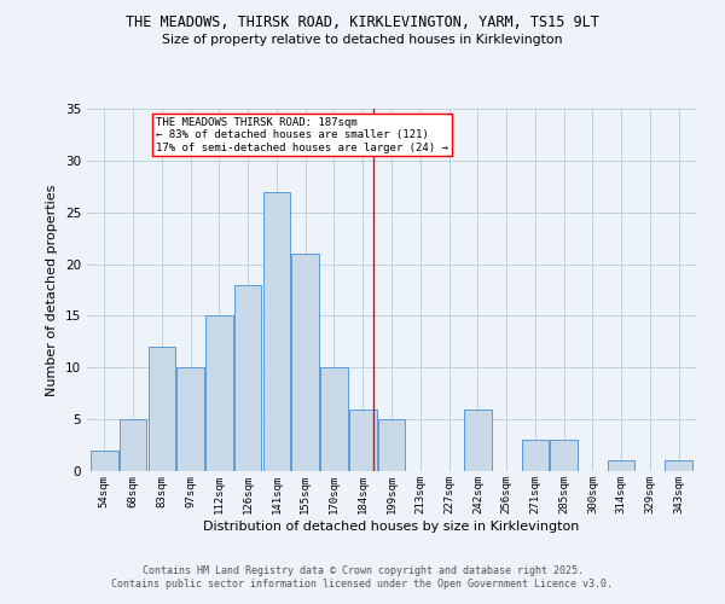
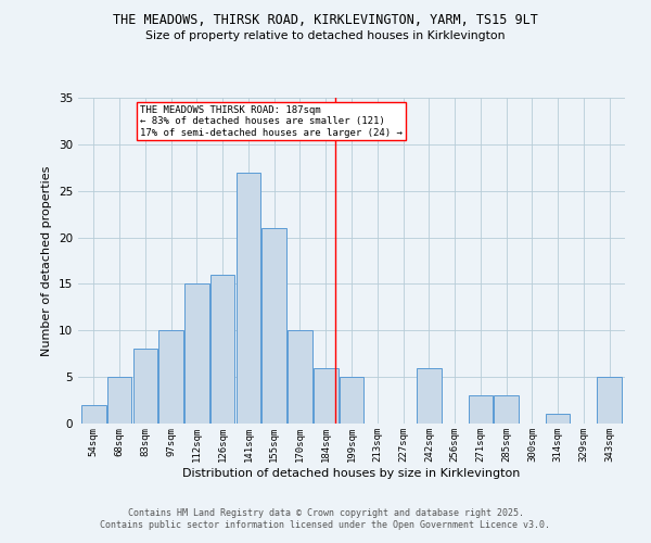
83sqm: 12 -> 8
126sqm: 18 -> 16
343sqm: 1 -> 5
